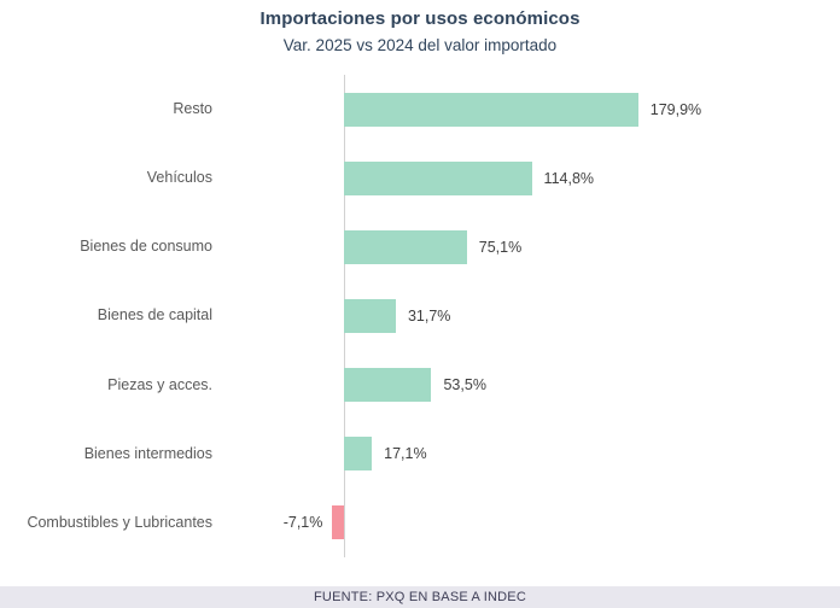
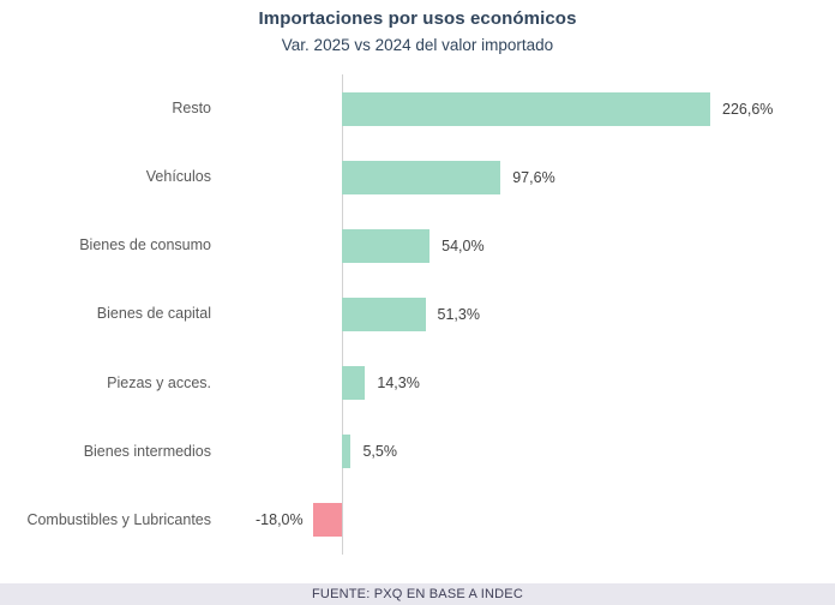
Resto: 179,9% -> 226,6%
Vehículos: 114,8% -> 97,6%
Bienes de consumo: 75,1% -> 54,0%
Bienes de capital: 31,7% -> 51,3%
Piezas y acces.: 53,5% -> 14,3%
Bienes intermedios: 17,1% -> 5,5%
Combustibles y Lubricantes: -7,1% -> -18,0%
